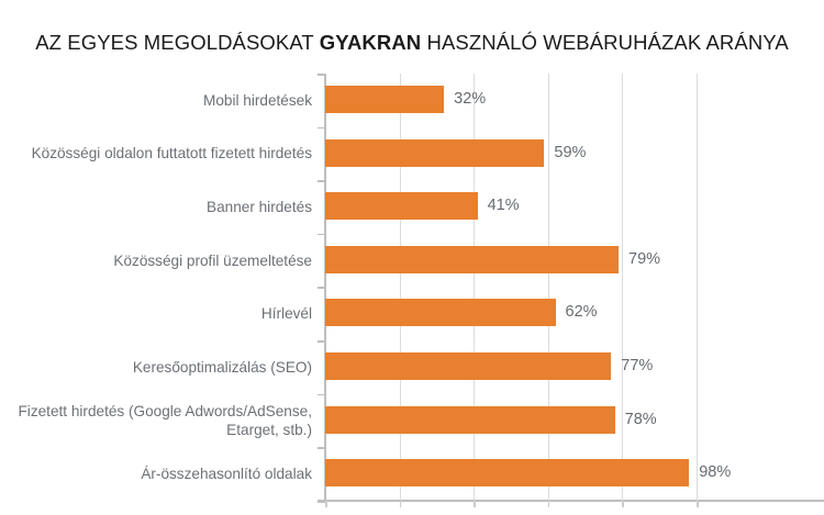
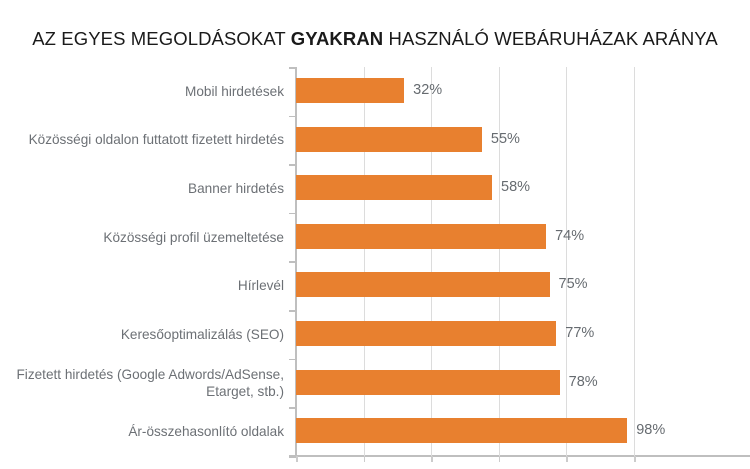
Közösségi oldalon futtatott fizetett hirdetés: 59% -> 55%
Banner hirdetés: 41% -> 58%
Közösségi profil üzemeltetése: 79% -> 74%
Hírlevél: 62% -> 75%
